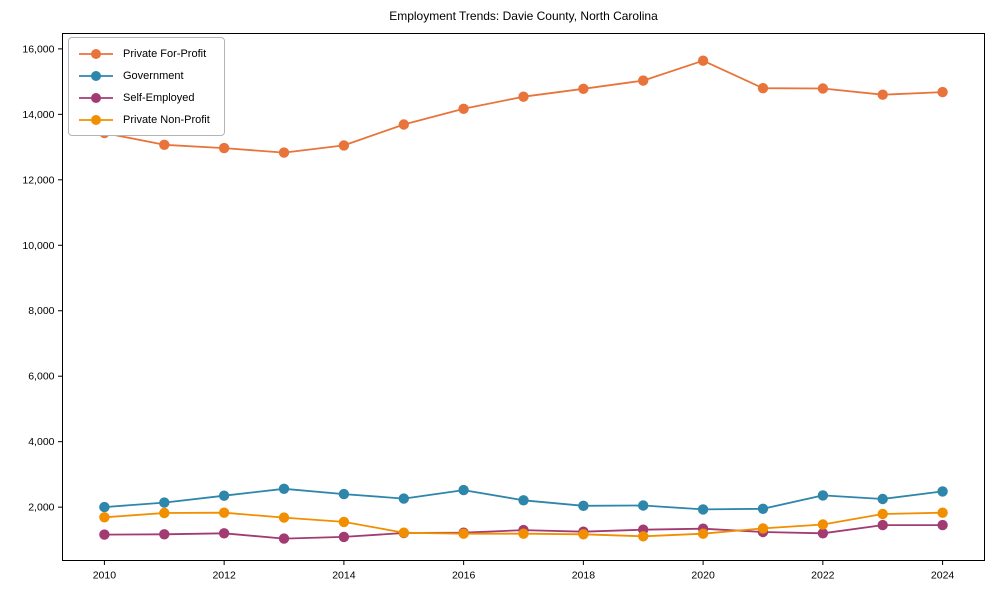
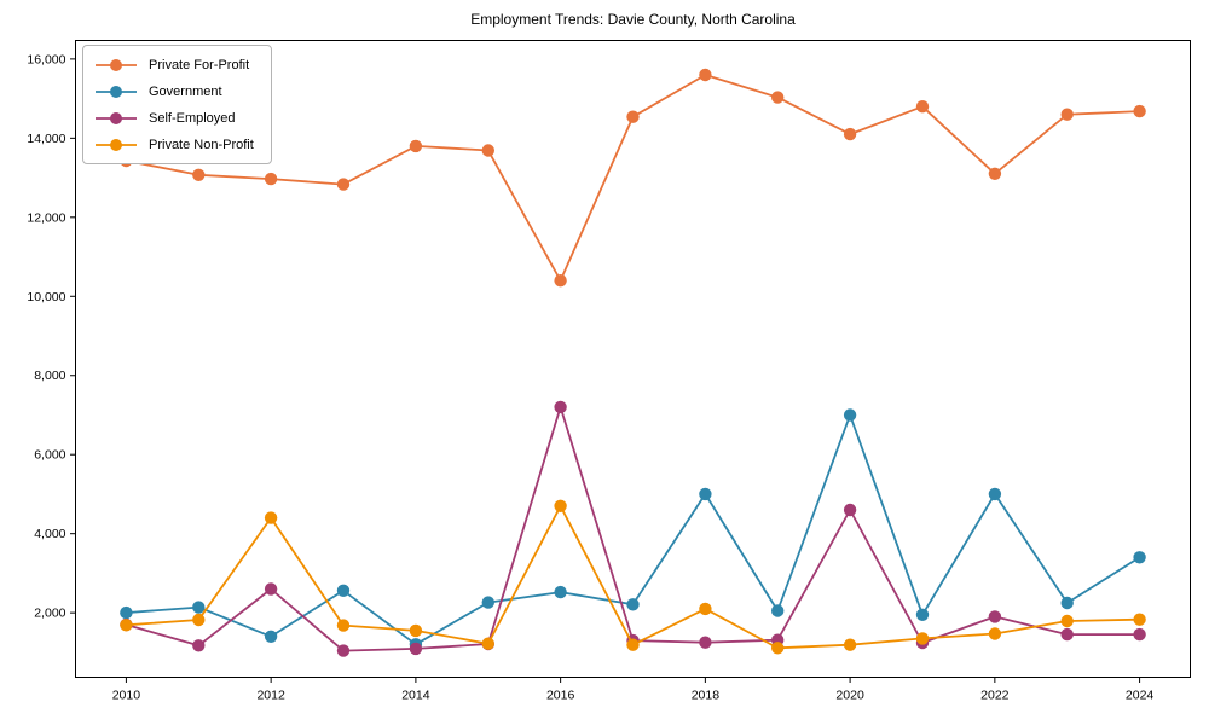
Self-Employed/2010: 1200 -> 1700
Government/2012: 2400 -> 1400
Self-Employed/2012: 1200 -> 2600
Private Non-Profit/2012: 1800 -> 4400
Private For-Profit/2014: 13000 -> 13800
Government/2014: 2400 -> 1200
Private For-Profit/2016: 14200 -> 10400
Self-Employed/2016: 1200 -> 7200
Private Non-Profit/2016: 1200 -> 4700
Private For-Profit/2018: 14800 -> 15600
Government/2018: 2000 -> 5000
Private Non-Profit/2018: 1200 -> 2100
Private For-Profit/2020: 15600 -> 14100
Government/2020: 1900 -> 7000
Self-Employed/2020: 1300 -> 4600
Private For-Profit/2022: 14800 -> 13100
Government/2022: 2400 -> 5000
Self-Employed/2022: 1200 -> 1900
Government/2024: 2500 -> 3400
